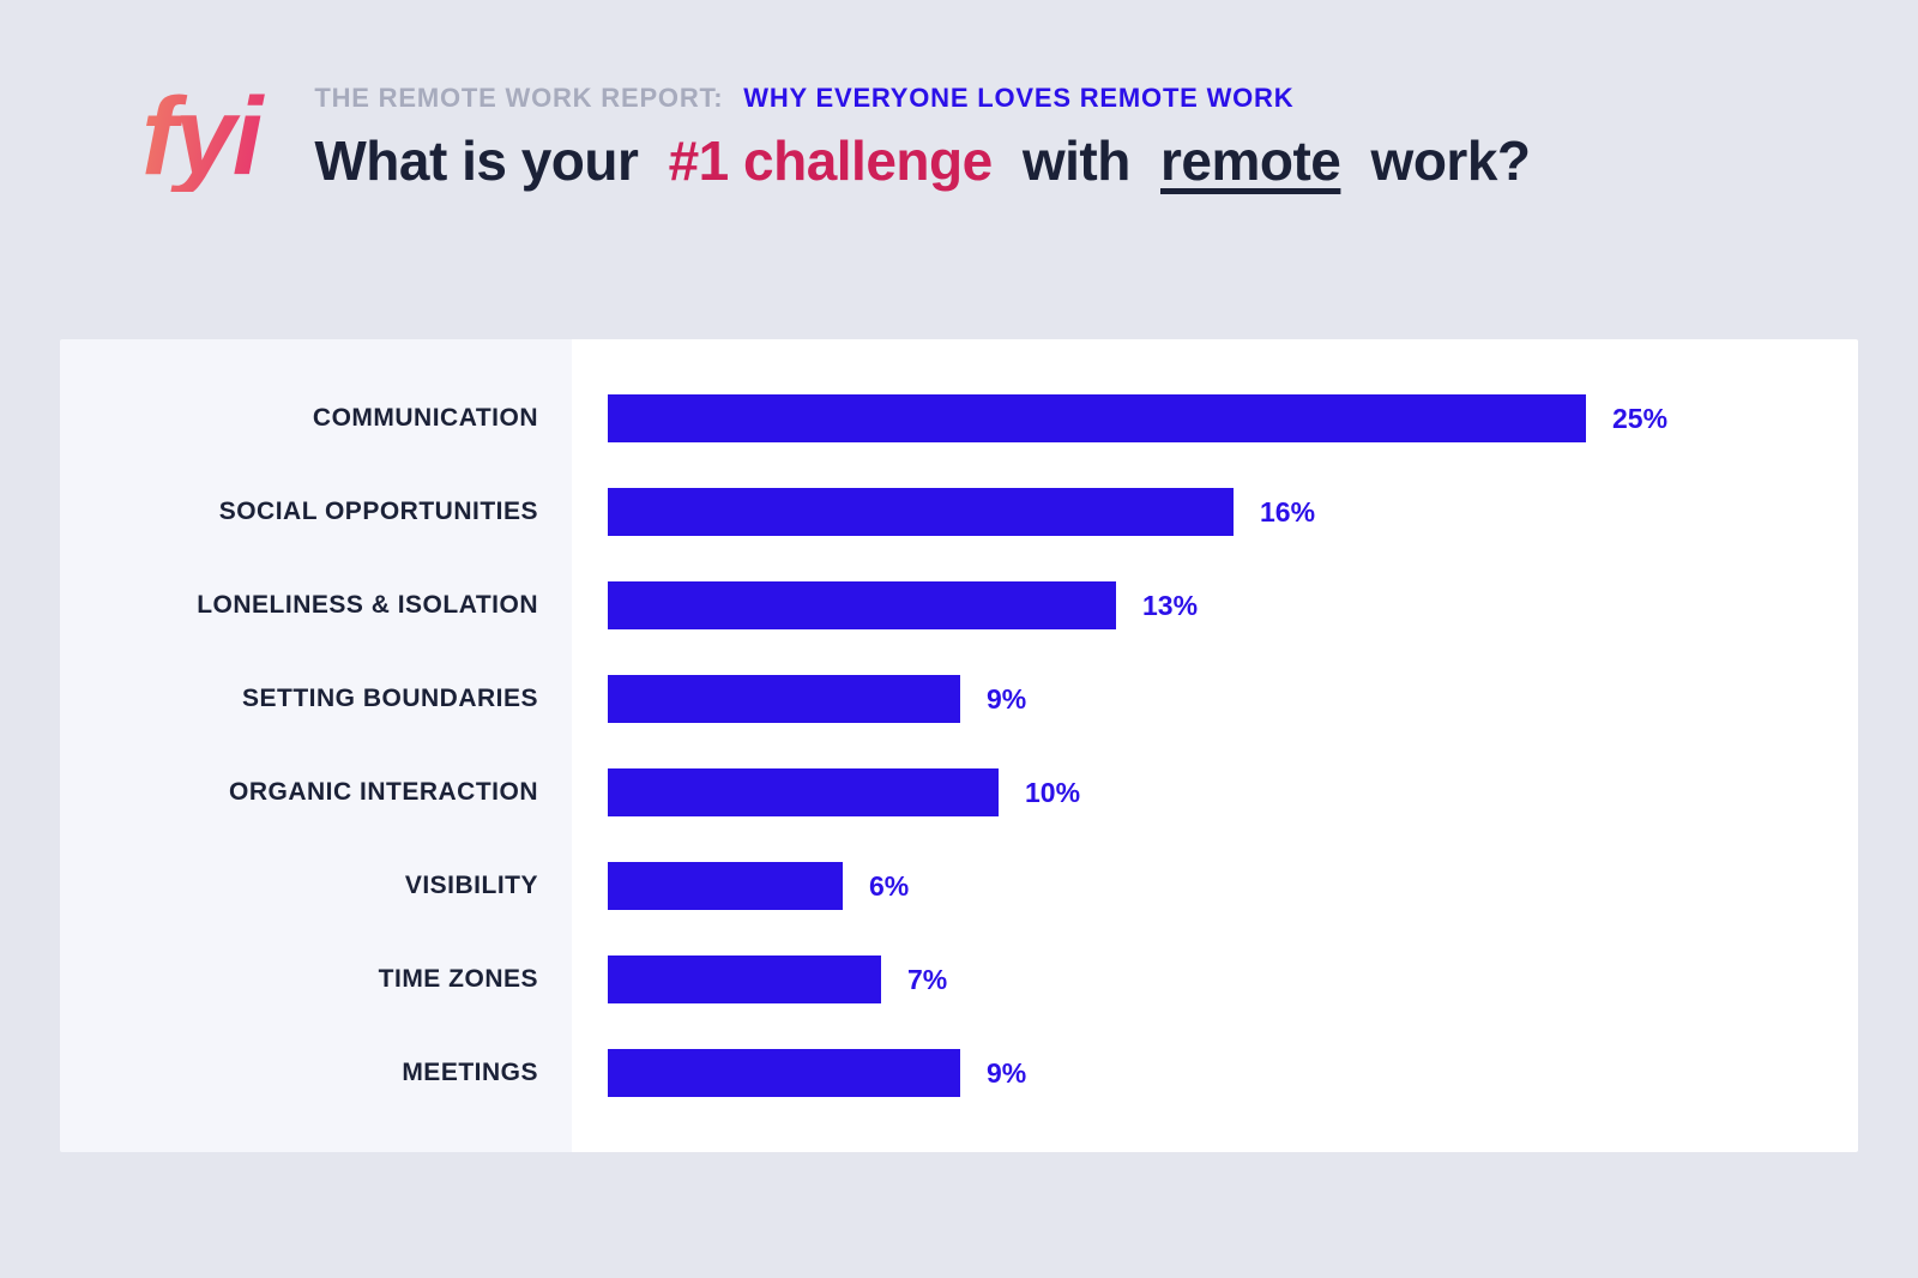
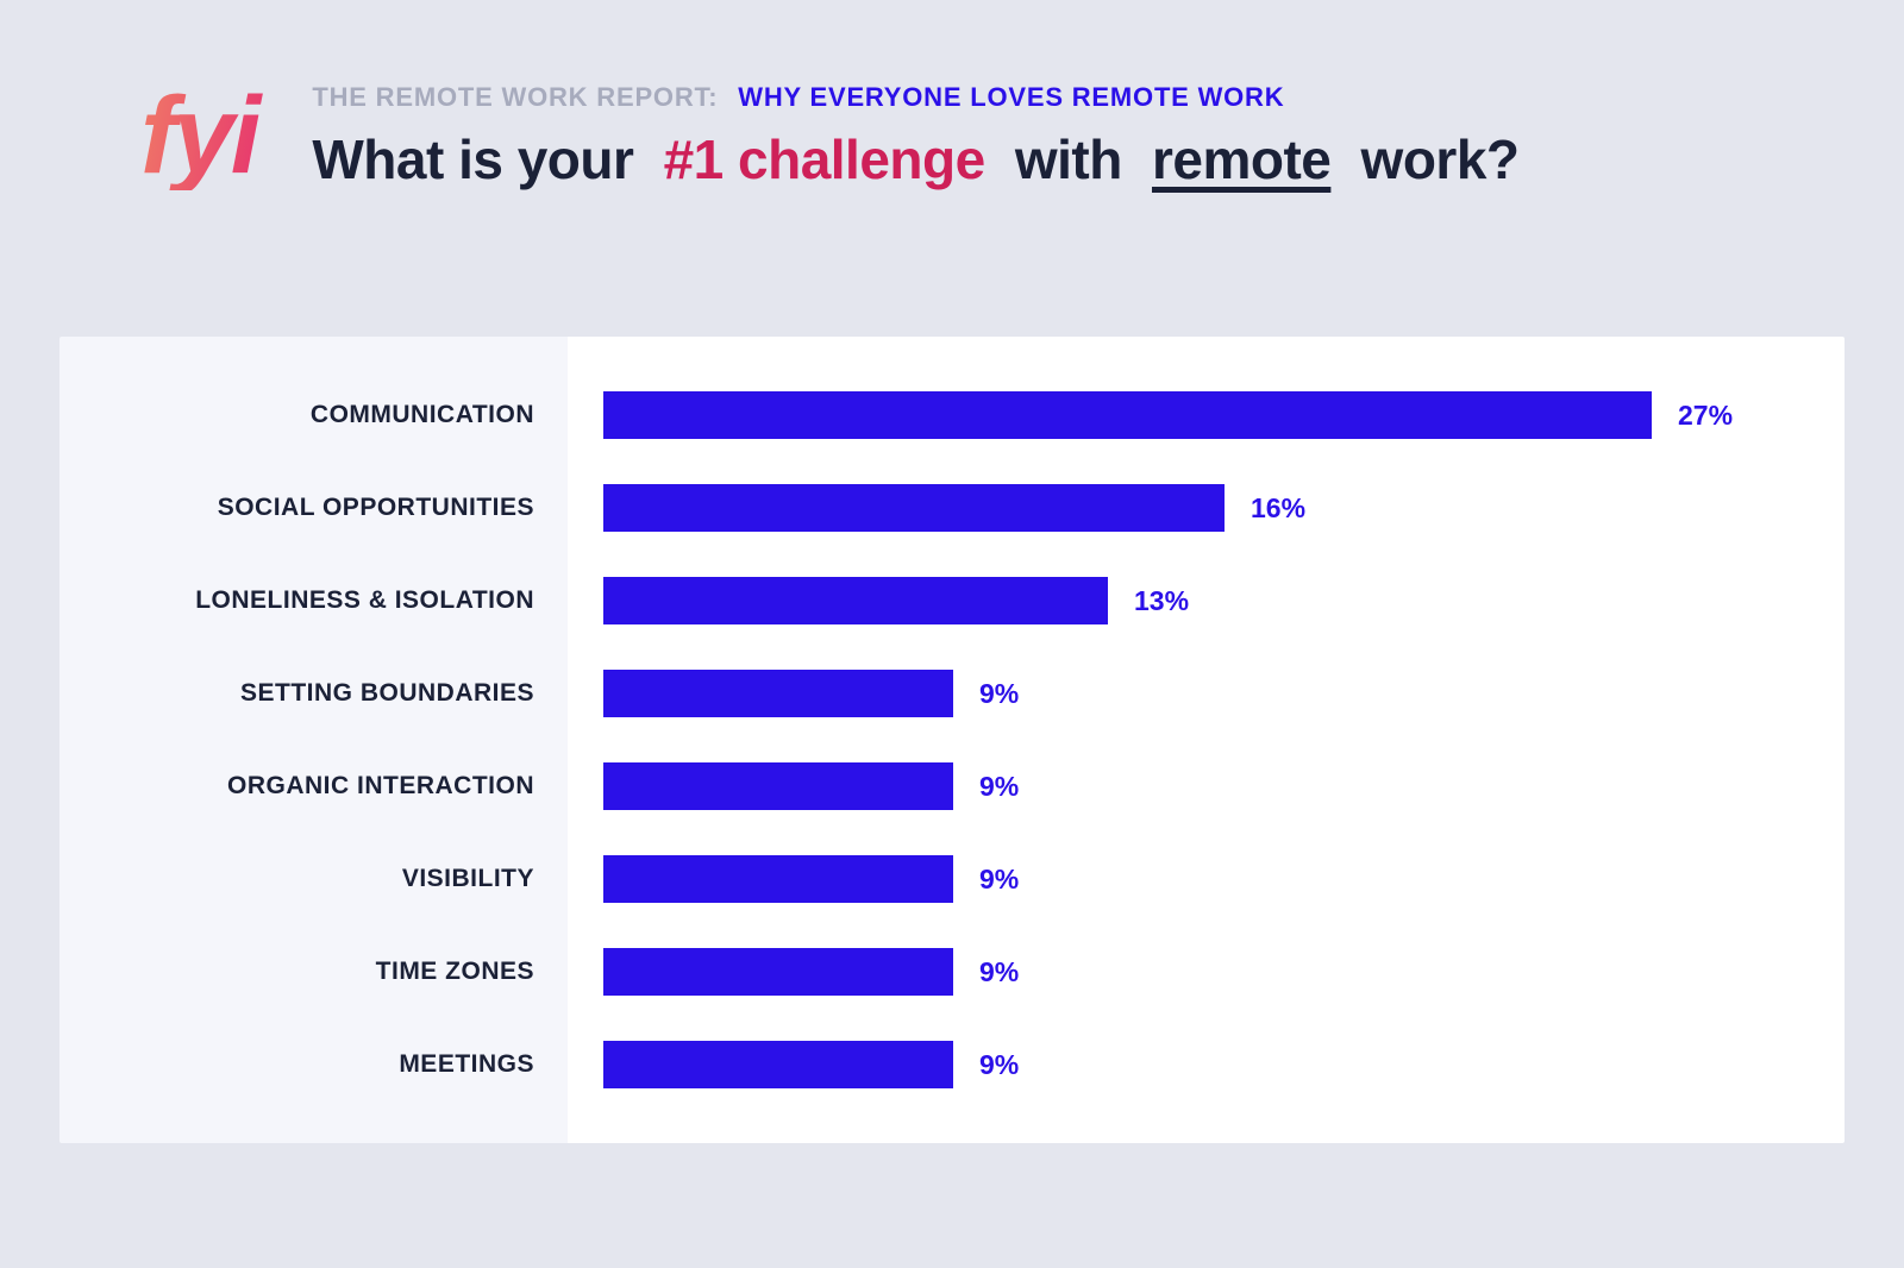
COMMUNICATION: 25% -> 27%
ORGANIC INTERACTION: 10% -> 9%
VISIBILITY: 6% -> 9%
TIME ZONES: 7% -> 9%
